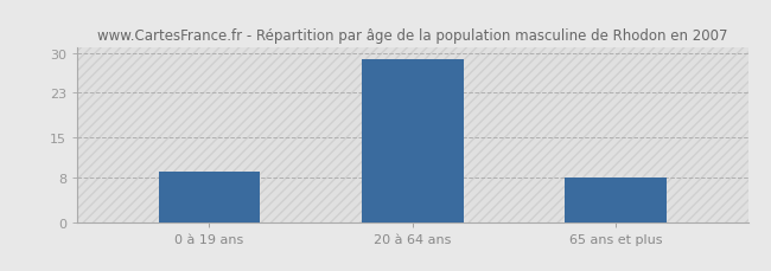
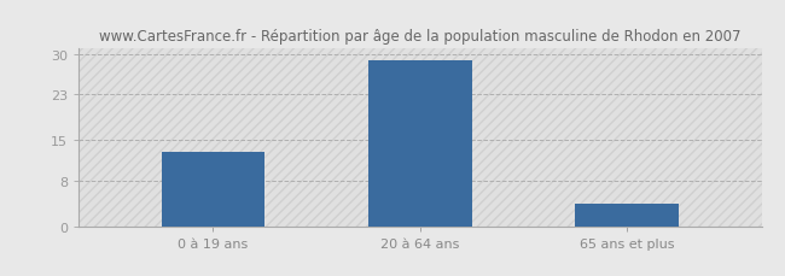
0 à 19 ans: 9 -> 13
65 ans et plus: 8 -> 4
